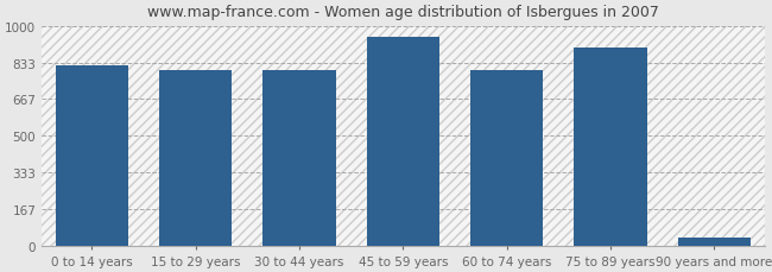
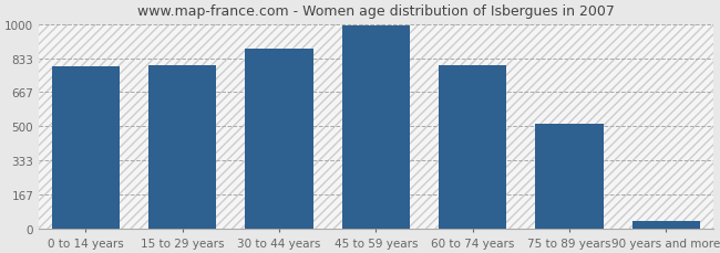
0 to 14 years: 820 -> 790
30 to 44 years: 800 -> 880
45 to 59 years: 950 -> 990
75 to 89 years: 900 -> 510
